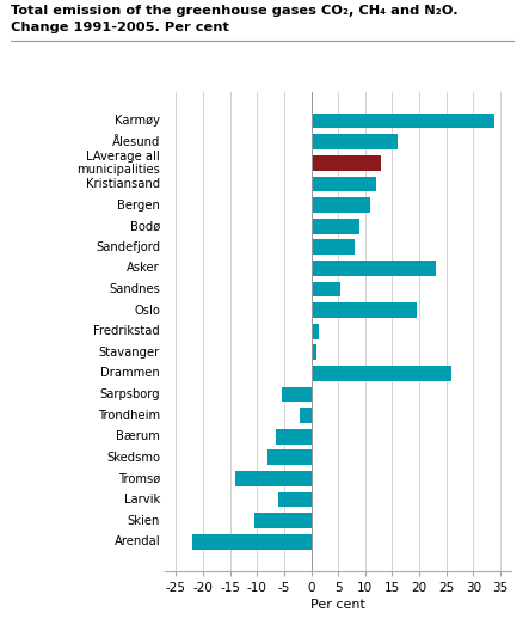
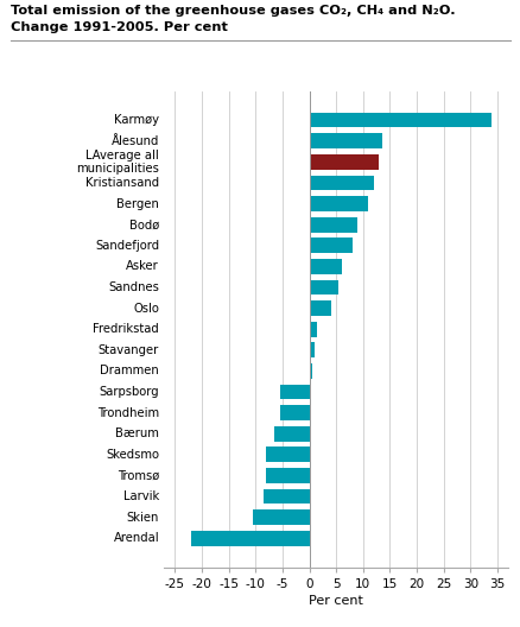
Ålesund: 16.0 -> 13.5
Asker: 23.0 -> 6.0
Oslo: 19.5 -> 4.0
Drammen: 26.0 -> 0.5
Trondheim: -2.0 -> -5.5
Tromsø: -14.0 -> -8.0
Larvik: -6.0 -> -8.5
